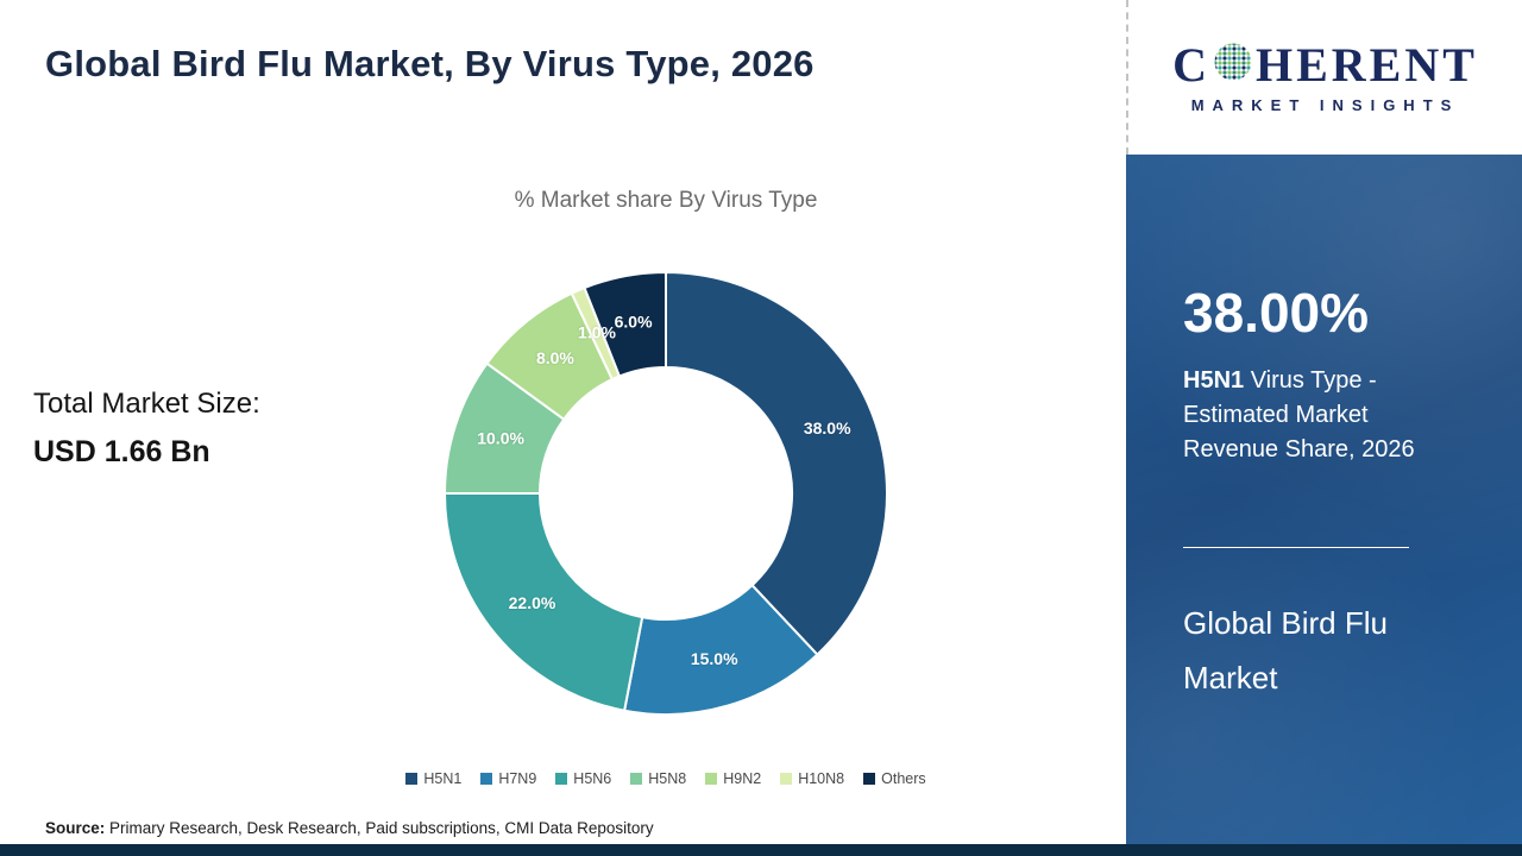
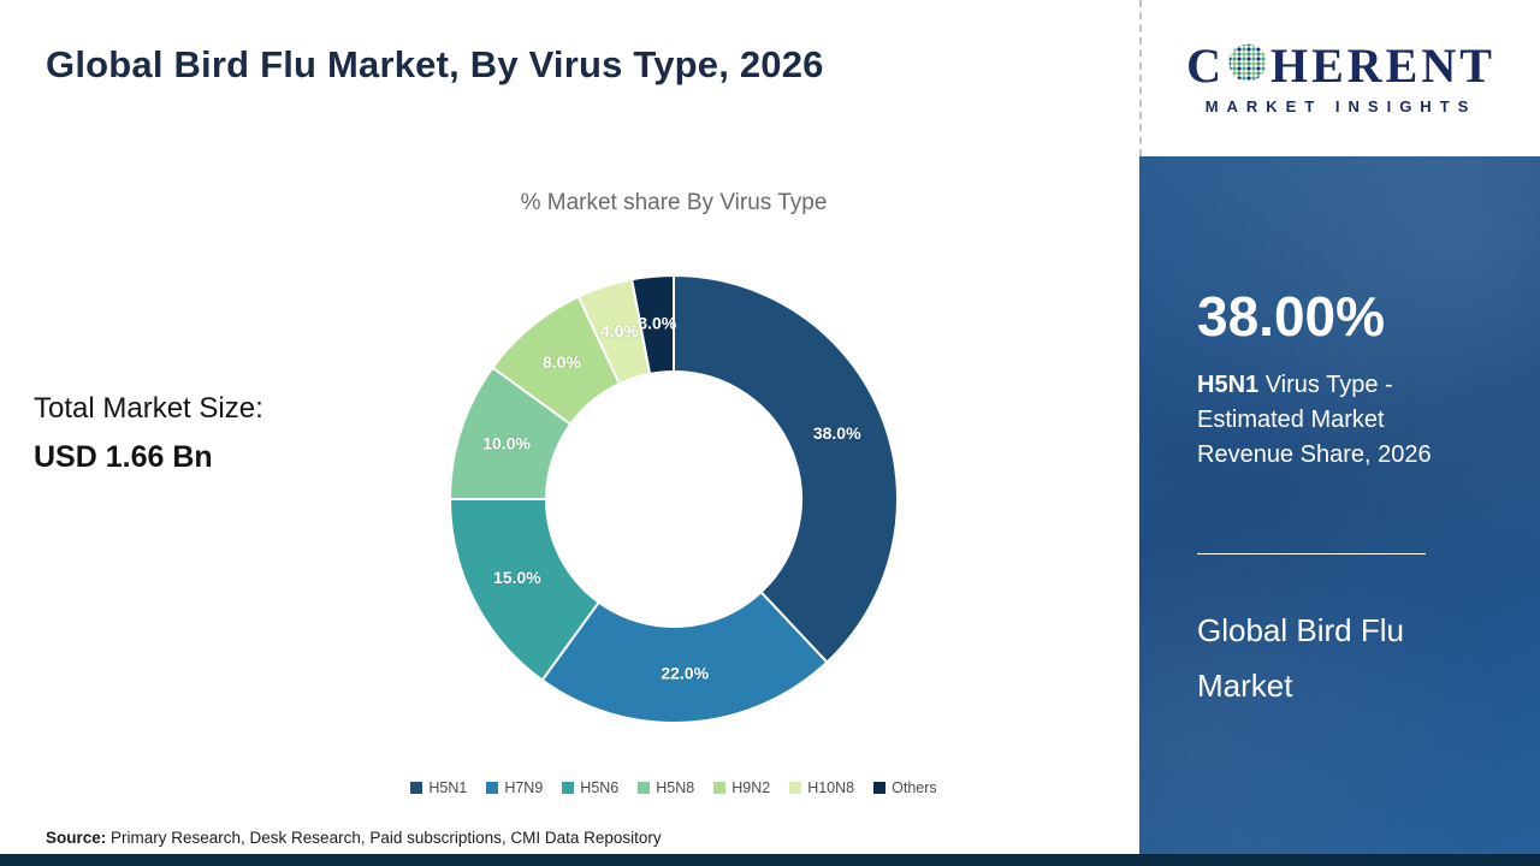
H7N9: 15.0% -> 22.0%
H5N6: 22.0% -> 15.0%
H10N8: 1.0% -> 4.0%
Others: 6.0% -> 3.0%
